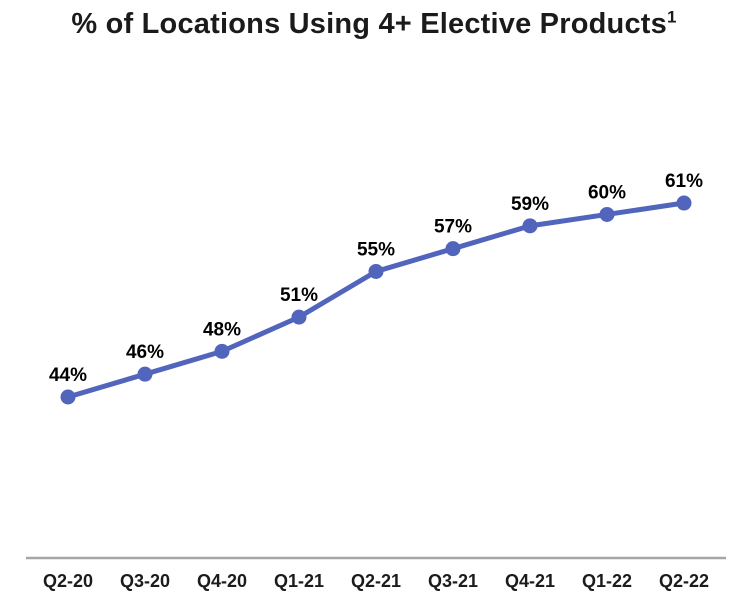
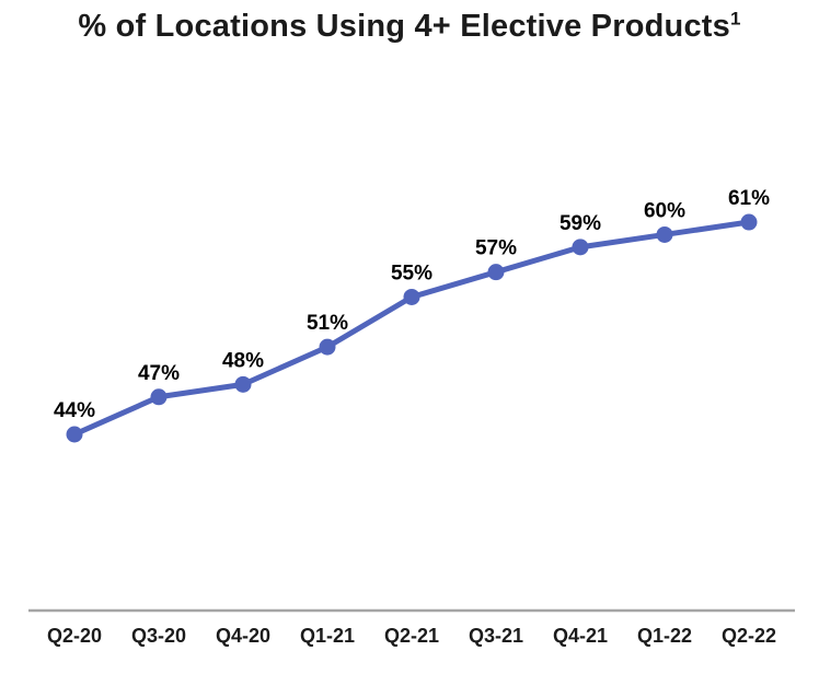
Q3-20: 46% -> 47%
